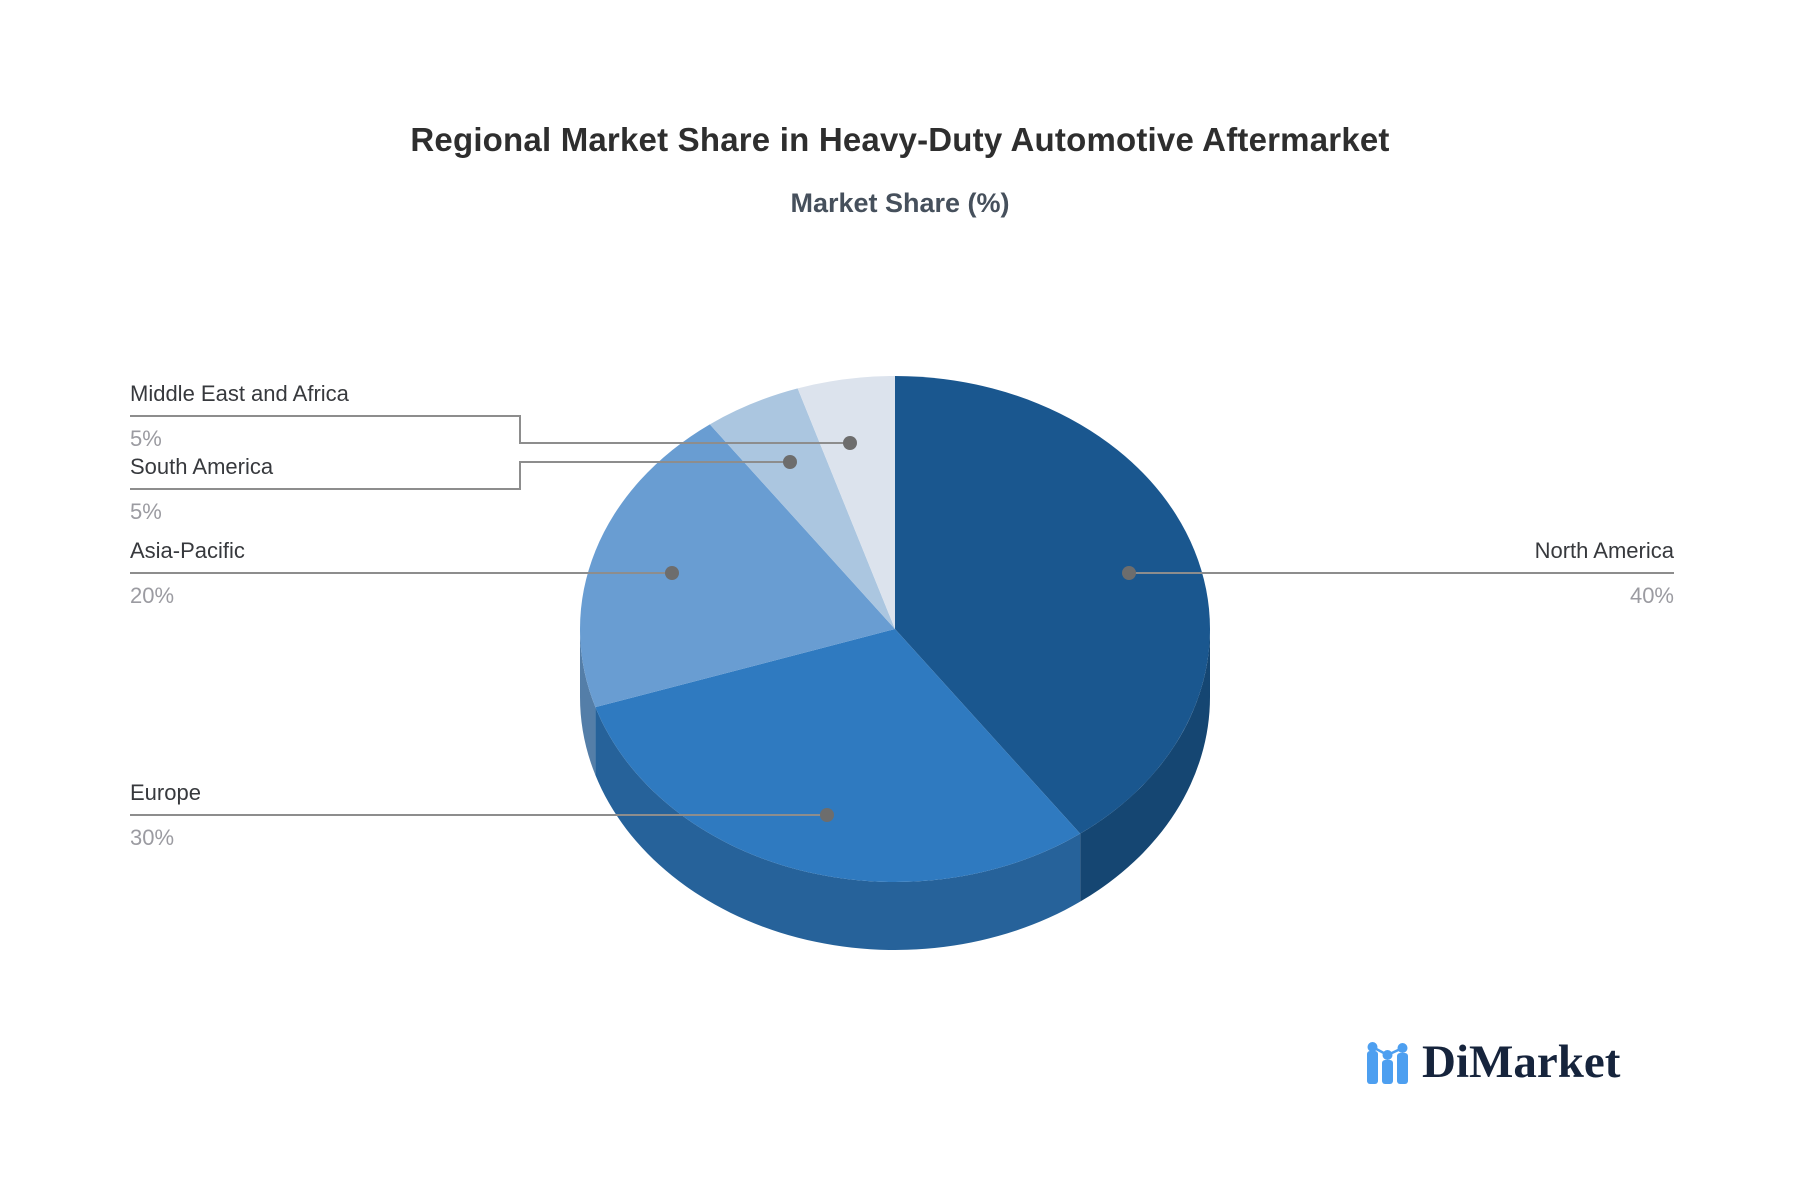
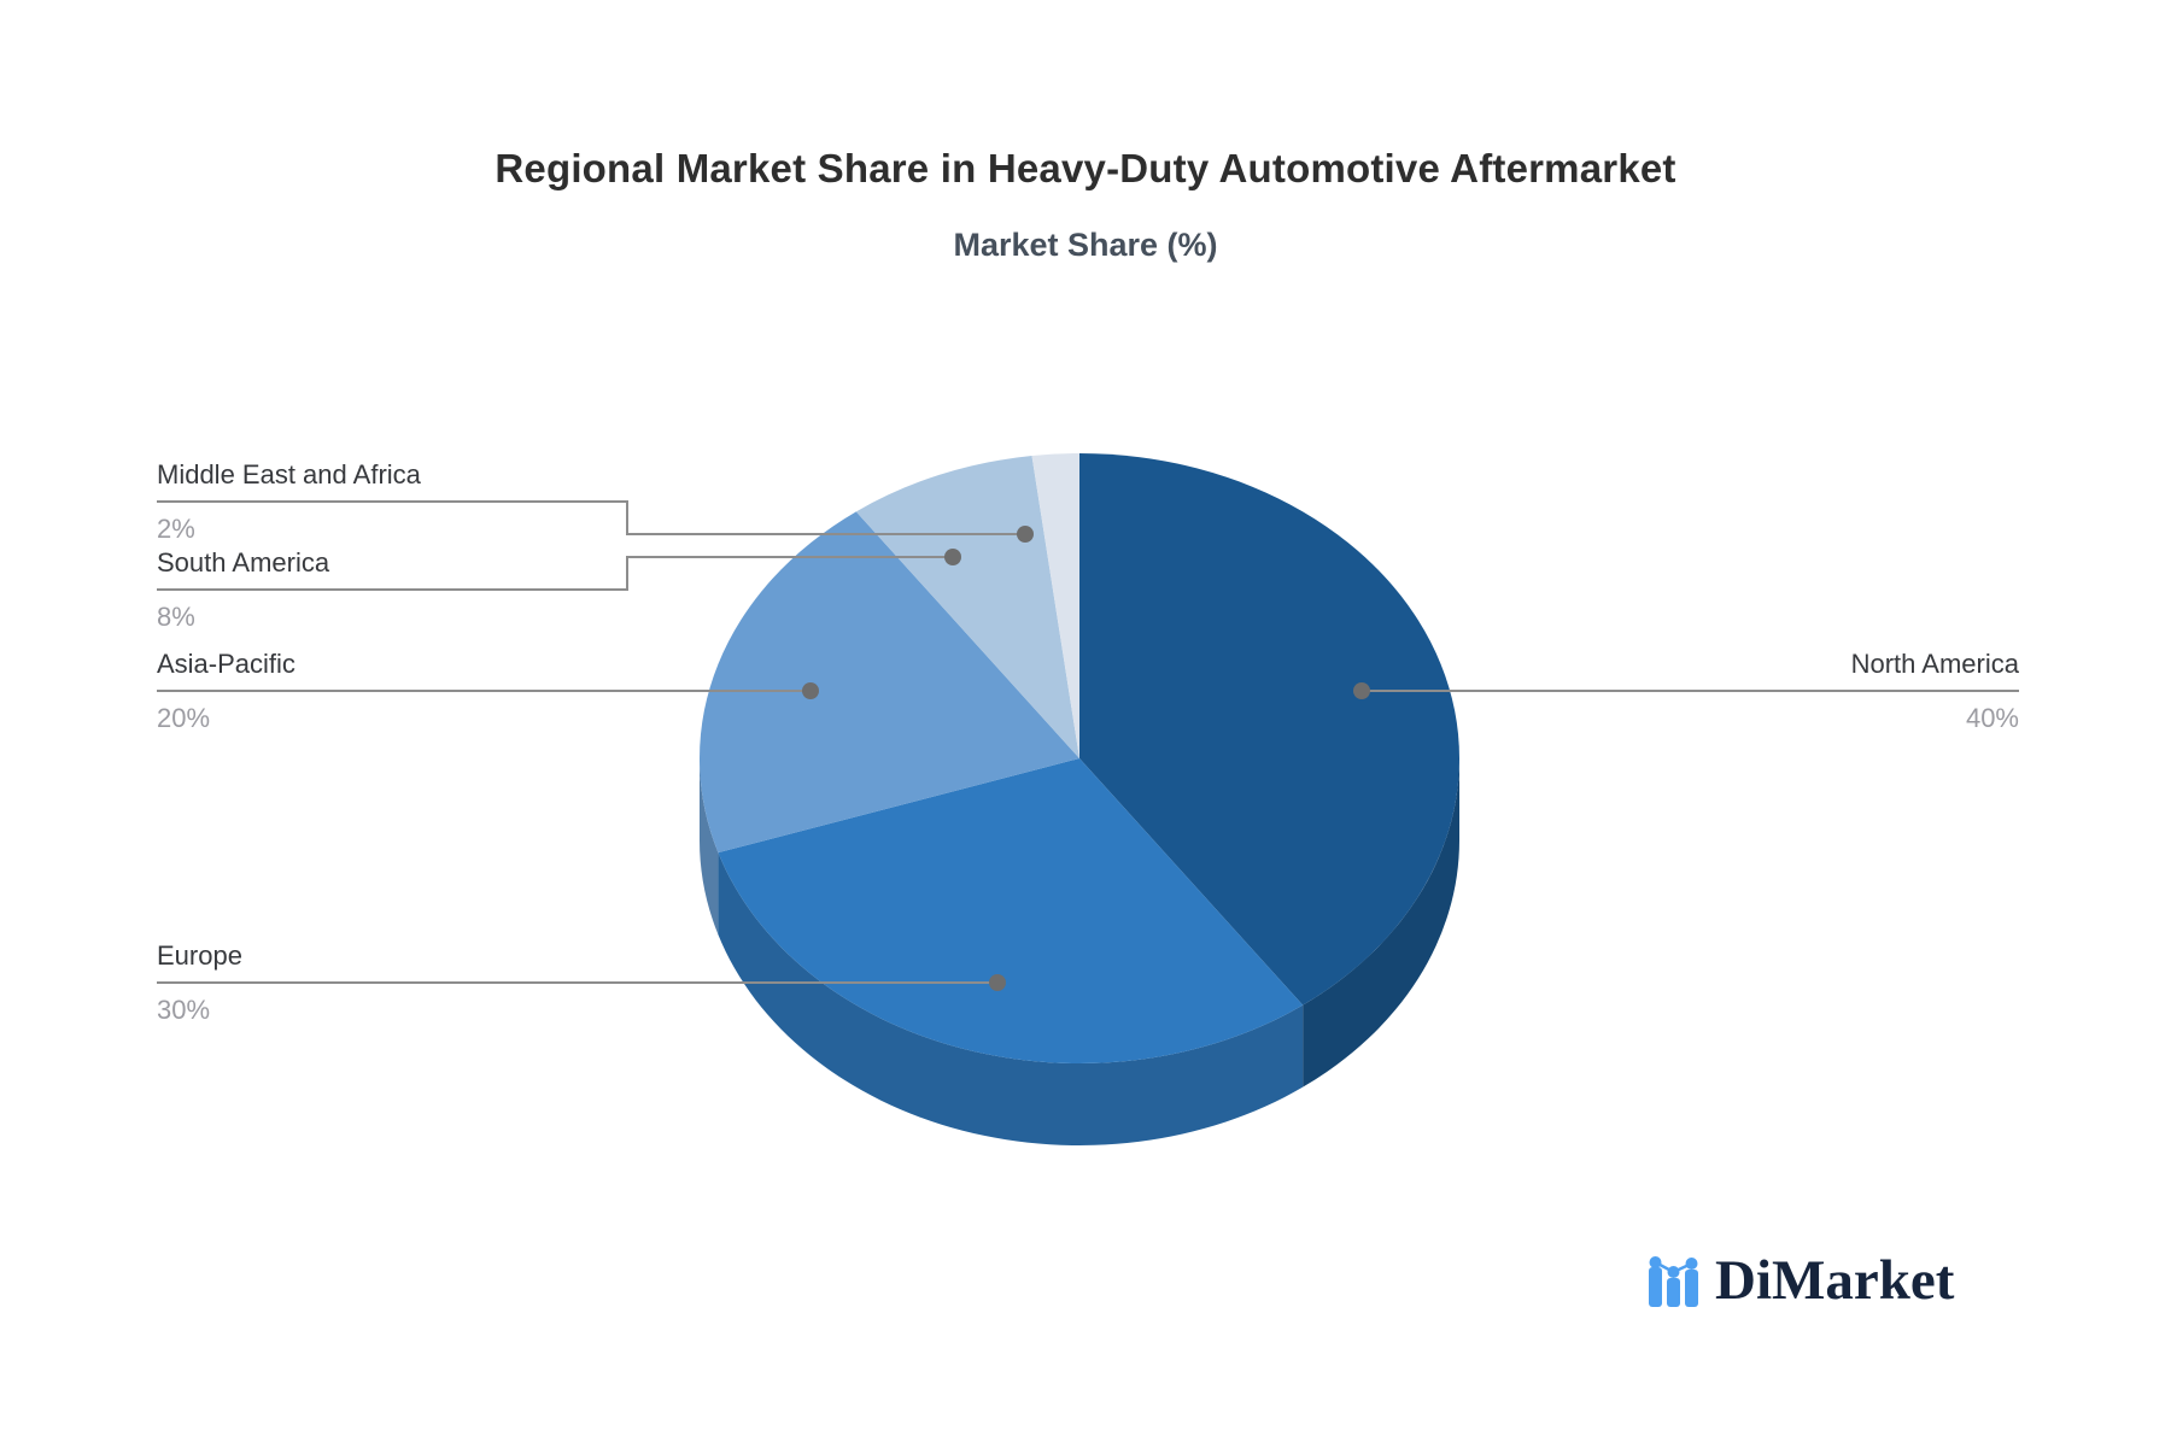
South America: 5% -> 8%
Middle East and Africa: 5% -> 2%
